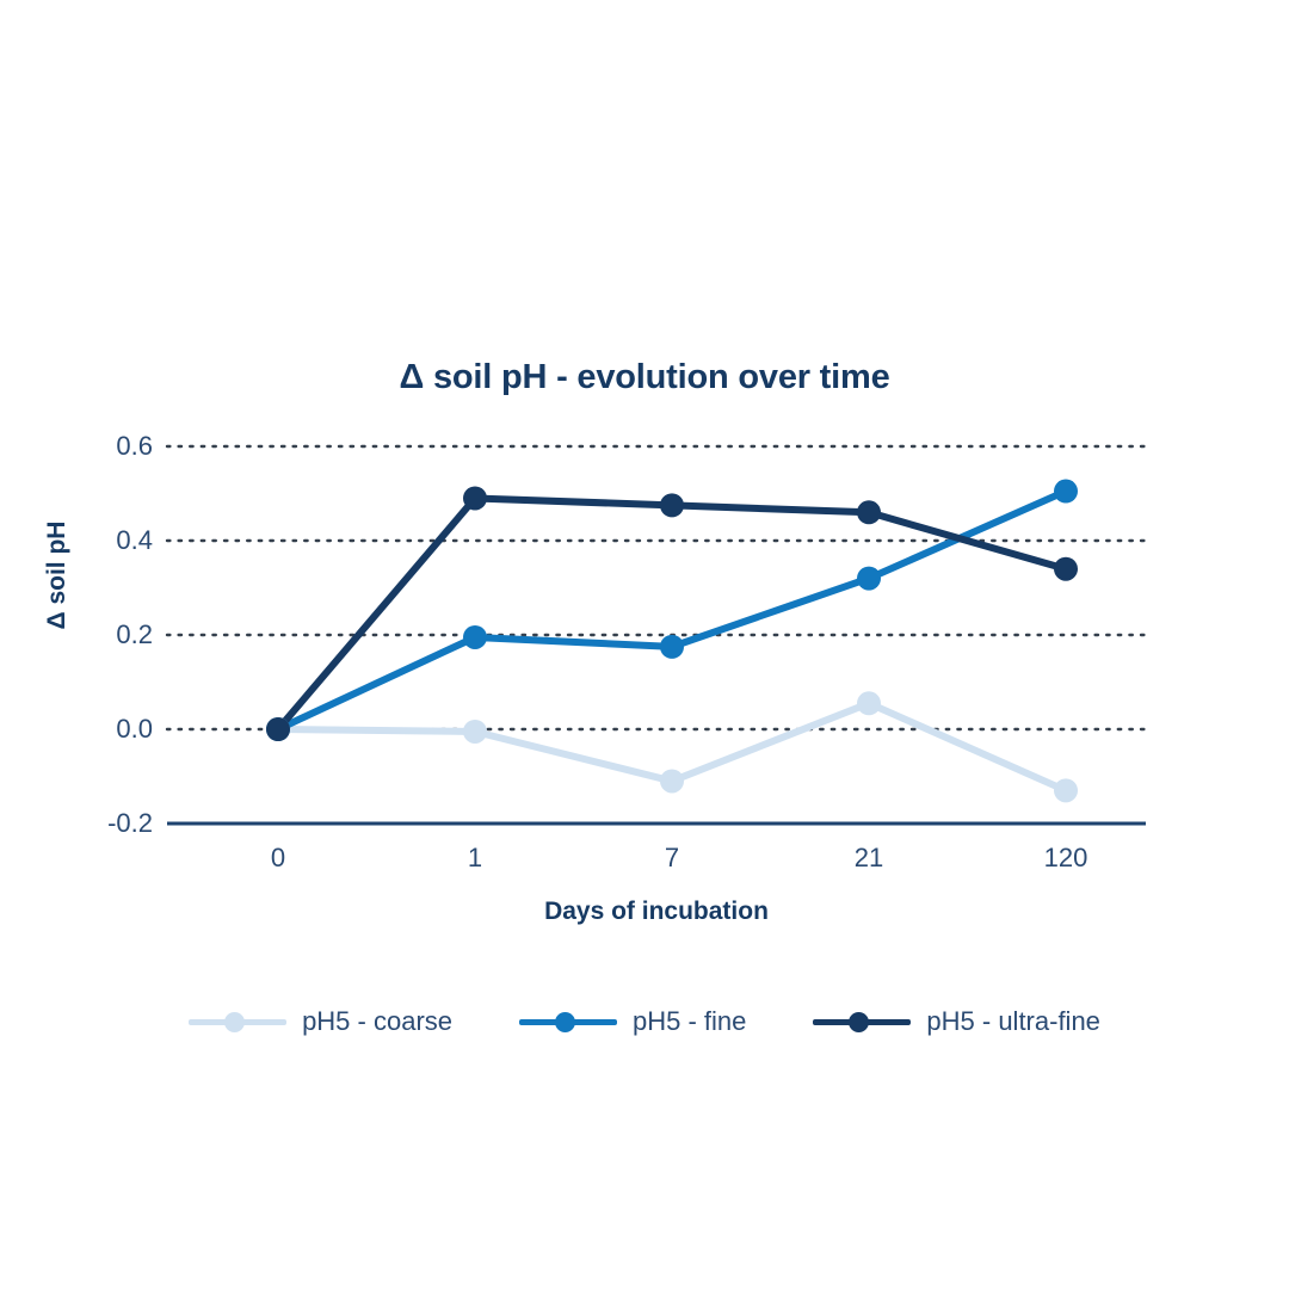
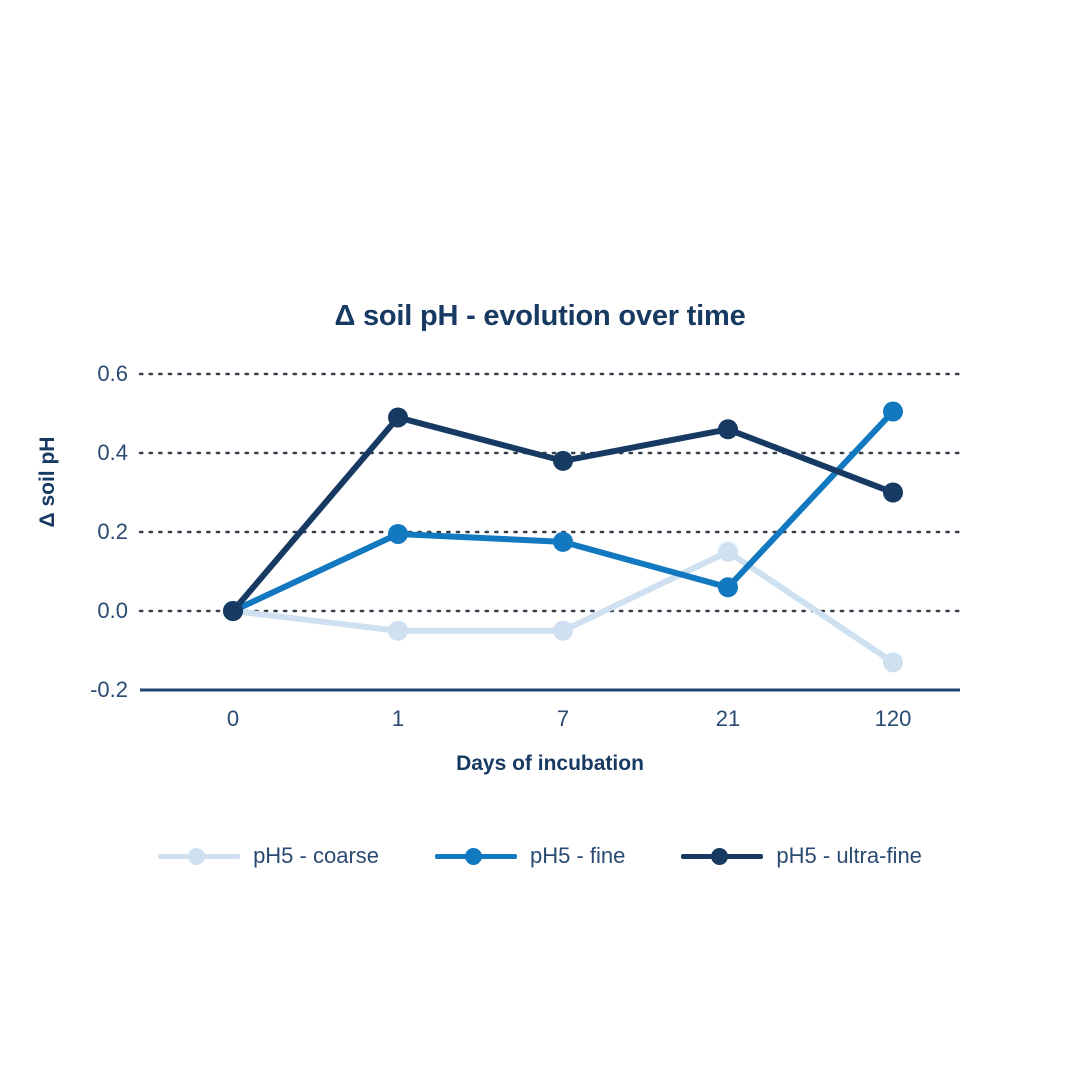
pH5 - coarse/1: -0.01 -> -0.05
pH5 - coarse/7: -0.11 -> -0.05
pH5 - ultra-fine/7: 0.47 -> 0.38
pH5 - coarse/21: 0.06 -> 0.15
pH5 - fine/21: 0.32 -> 0.06
pH5 - ultra-fine/120: 0.34 -> 0.30
